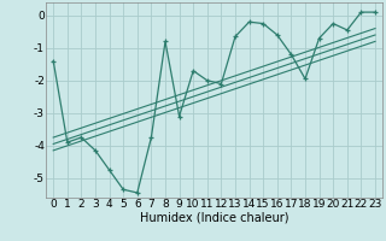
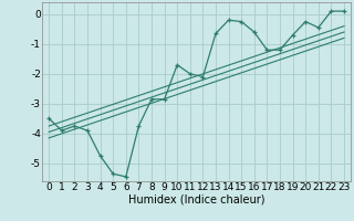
0: -1.40 -> -3.50
3: -4.15 -> -3.90
8: -0.80 -> -2.85
9: -3.10 -> -2.85
18: -1.95 -> -1.20
